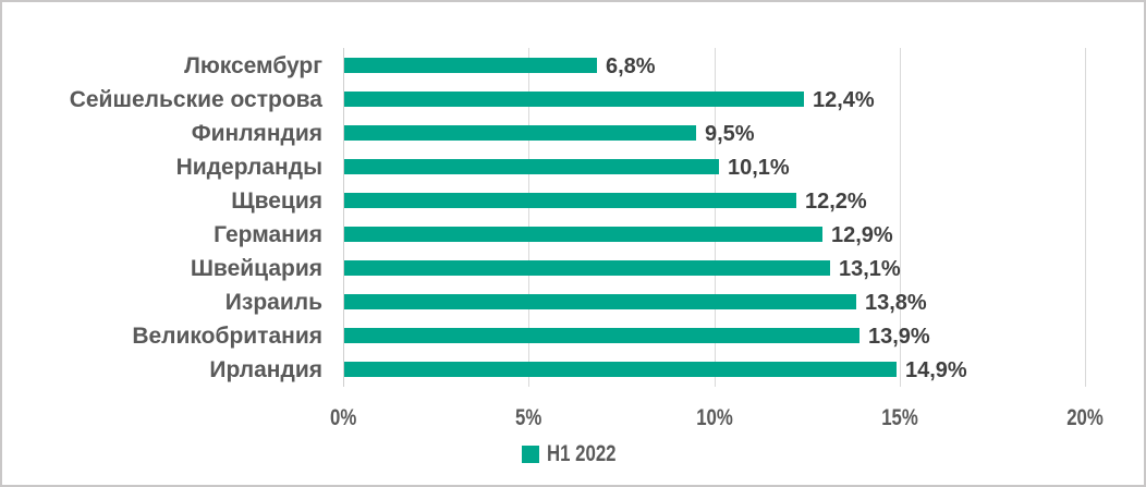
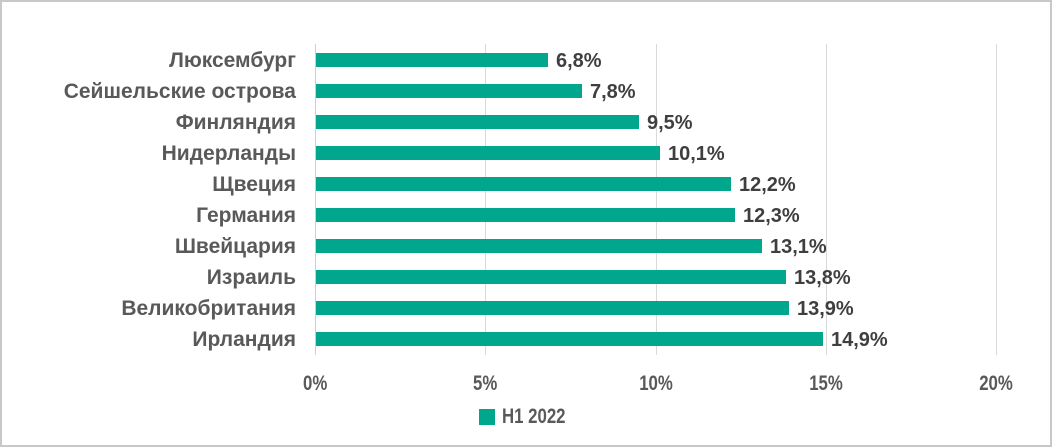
Сейшельские острова: 12,4% -> 7,8%
Германия: 12,9% -> 12,3%
